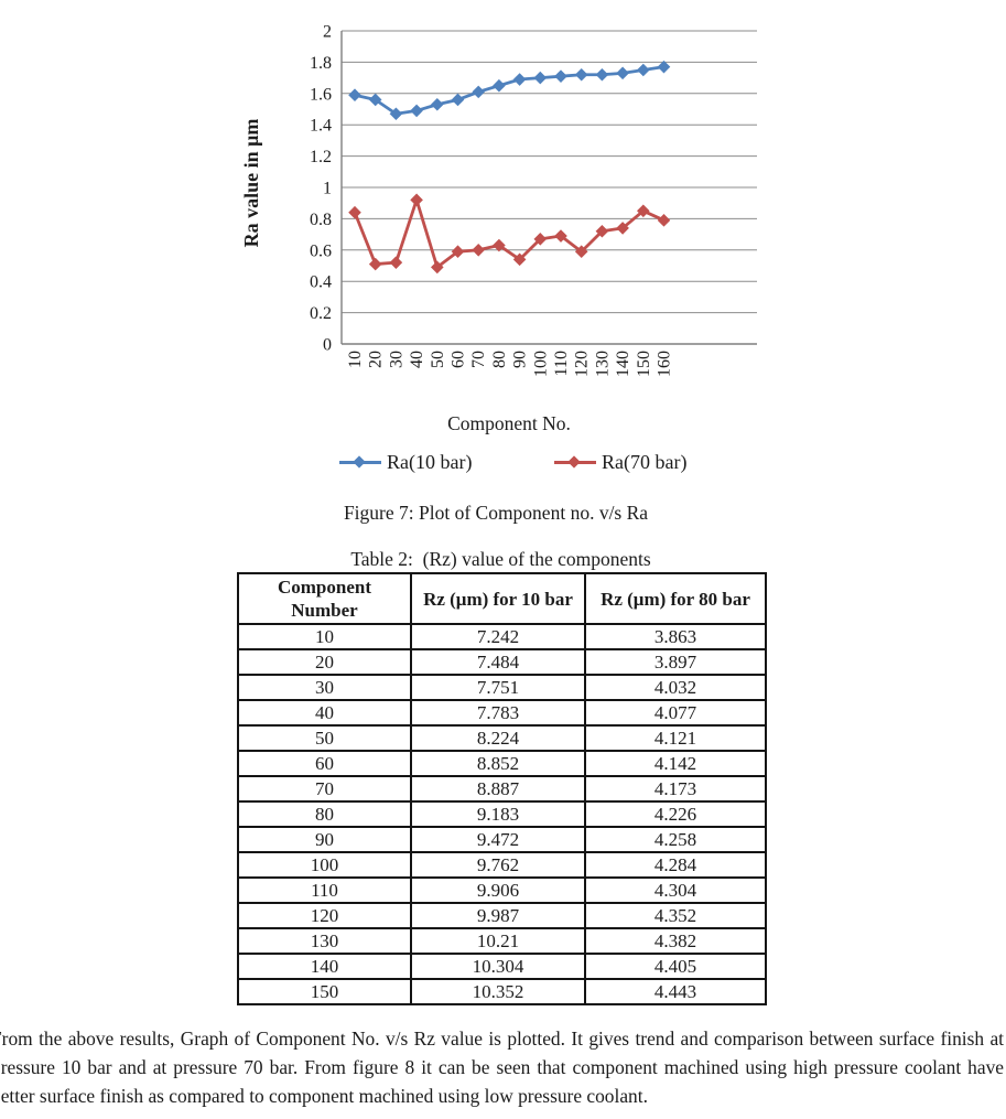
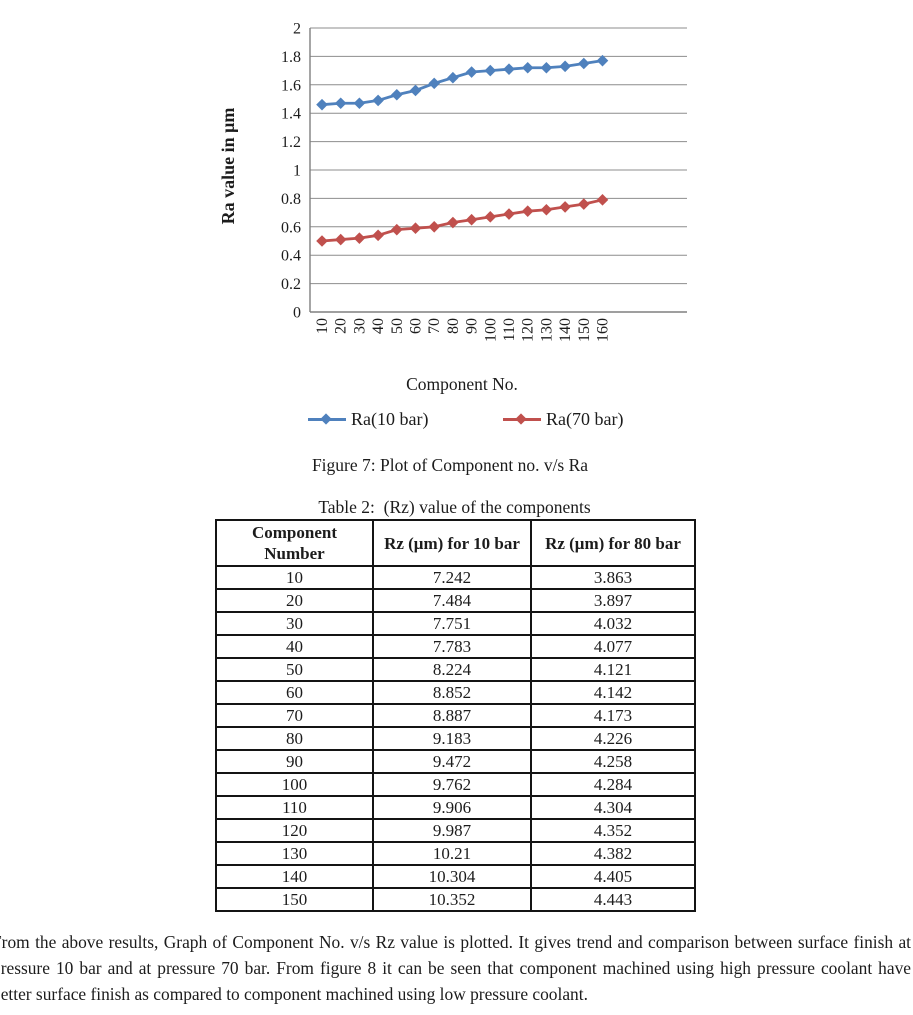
Ra(10 bar)/10: 1.59 -> 1.46
Ra(70 bar)/10: 0.84 -> 0.50
Ra(10 bar)/20: 1.56 -> 1.47
Ra(70 bar)/40: 0.92 -> 0.54
Ra(70 bar)/50: 0.49 -> 0.58
Ra(70 bar)/90: 0.54 -> 0.65
Ra(70 bar)/120: 0.59 -> 0.71
Ra(70 bar)/150: 0.85 -> 0.76
